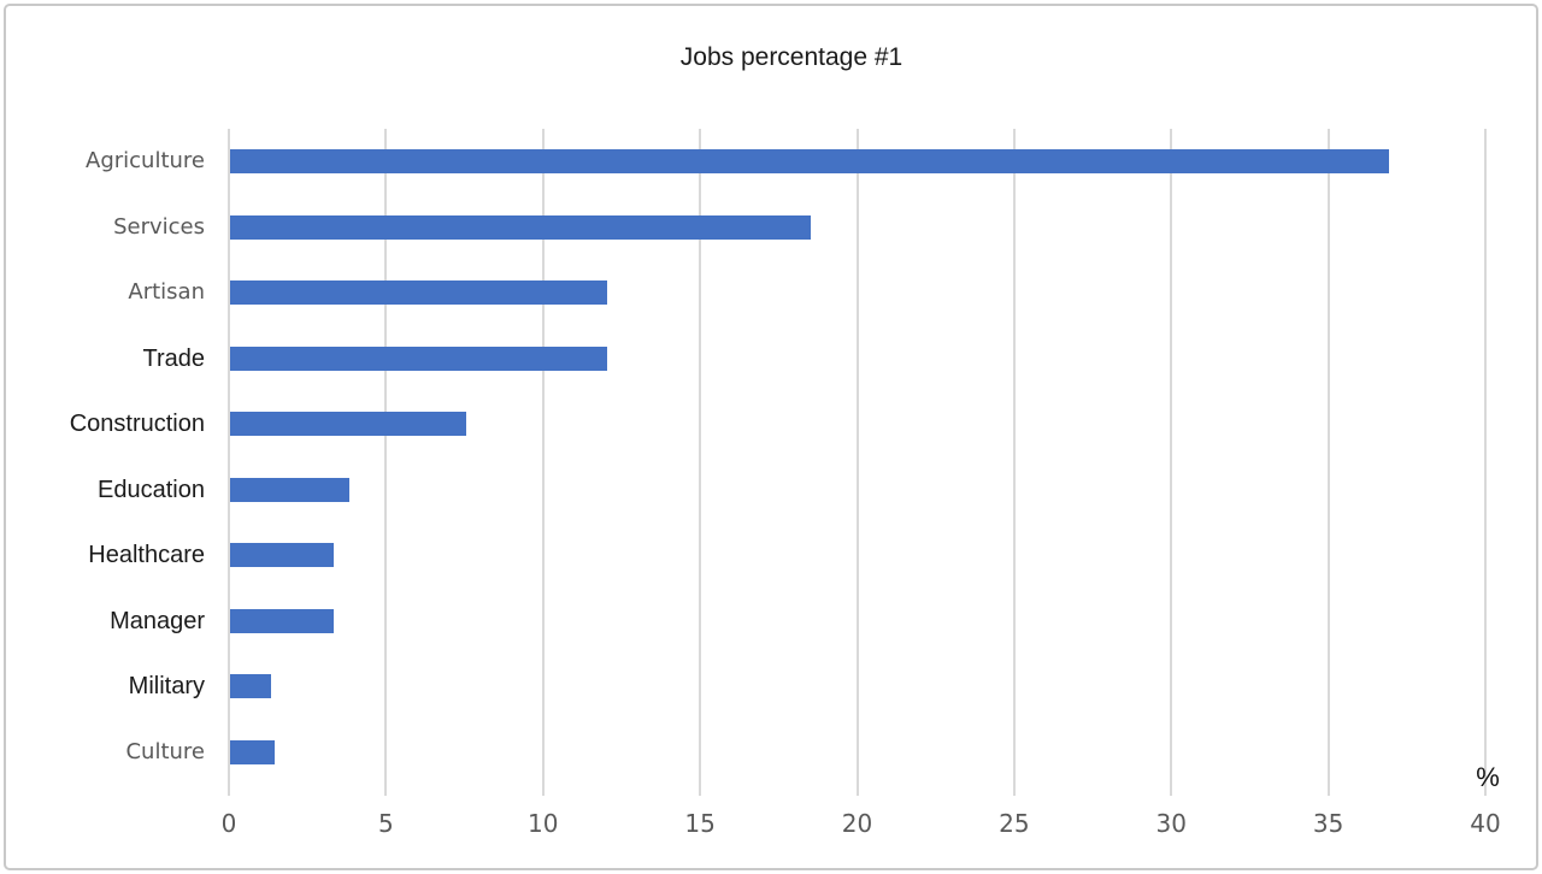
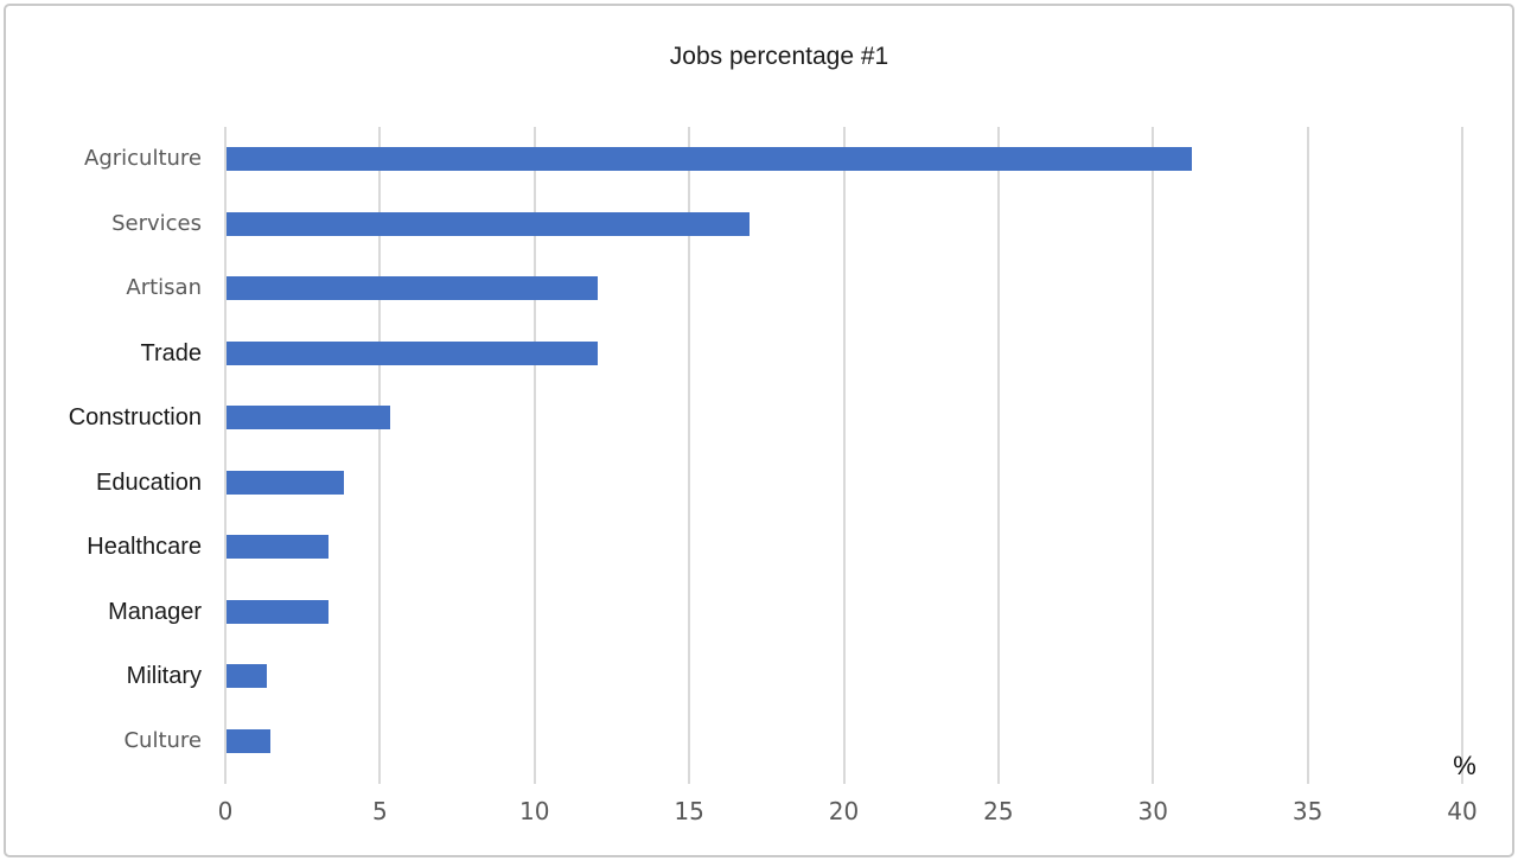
Agriculture: 36.9 -> 31.2
Services: 18.5 -> 16.9
Construction: 7.5 -> 5.3
